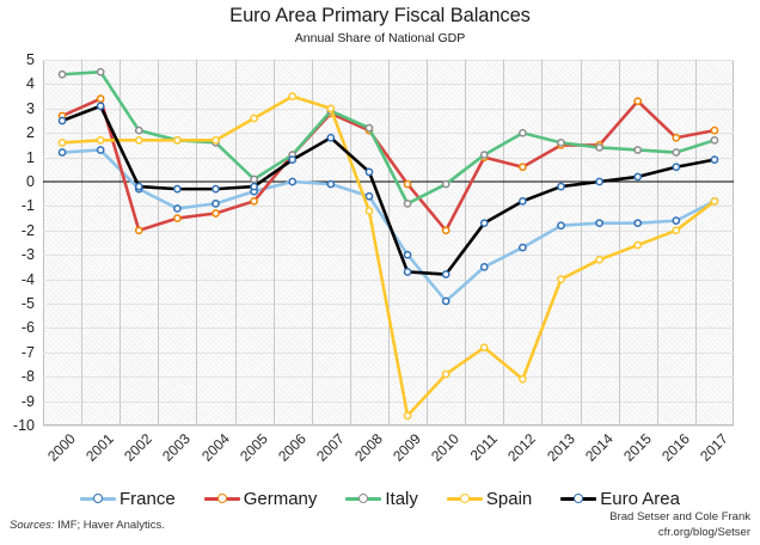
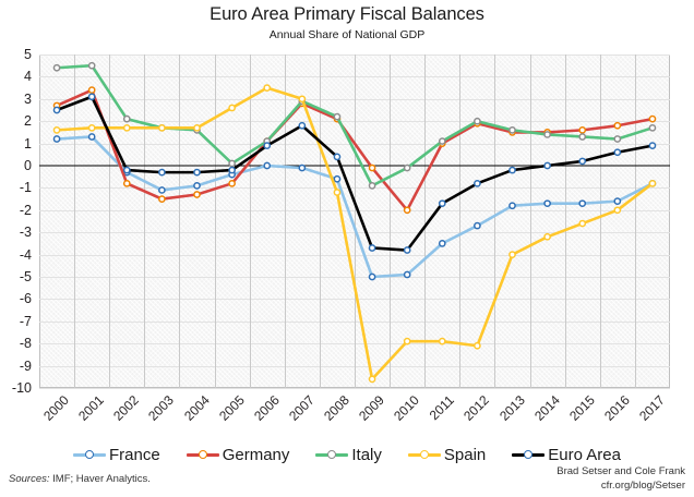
Germany/2002: -2.0 -> -0.8
France/2009: -3.0 -> -5.0
Spain/2011: -6.8 -> -7.9
Germany/2012: 0.6 -> 1.9
Germany/2015: 3.3 -> 1.6
